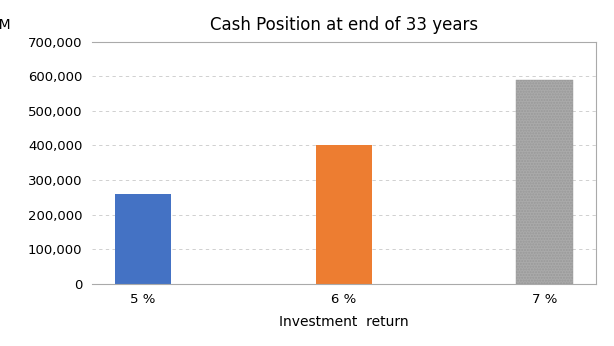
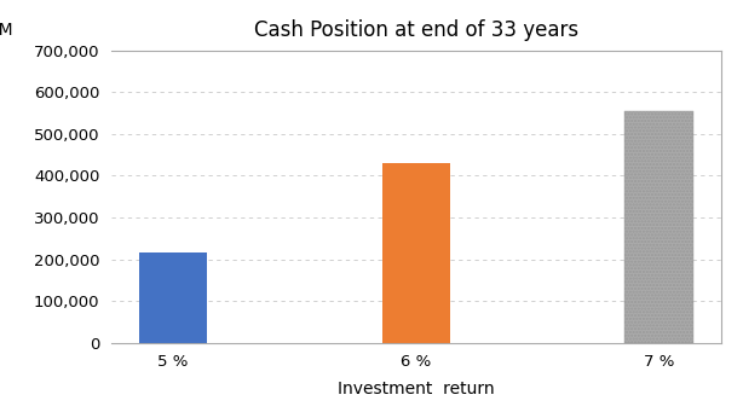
5 %: 258,000 -> 215,000
6 %: 400,000 -> 430,000
7 %: 590,000 -> 555,000
